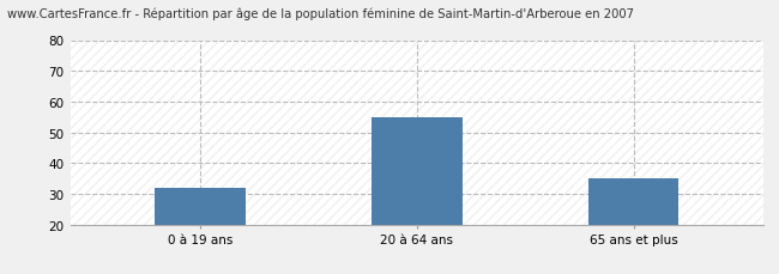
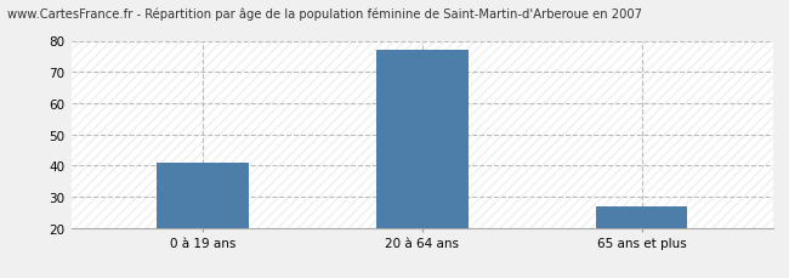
0 à 19 ans: 32 -> 41
20 à 64 ans: 55 -> 77
65 ans et plus: 35 -> 27
